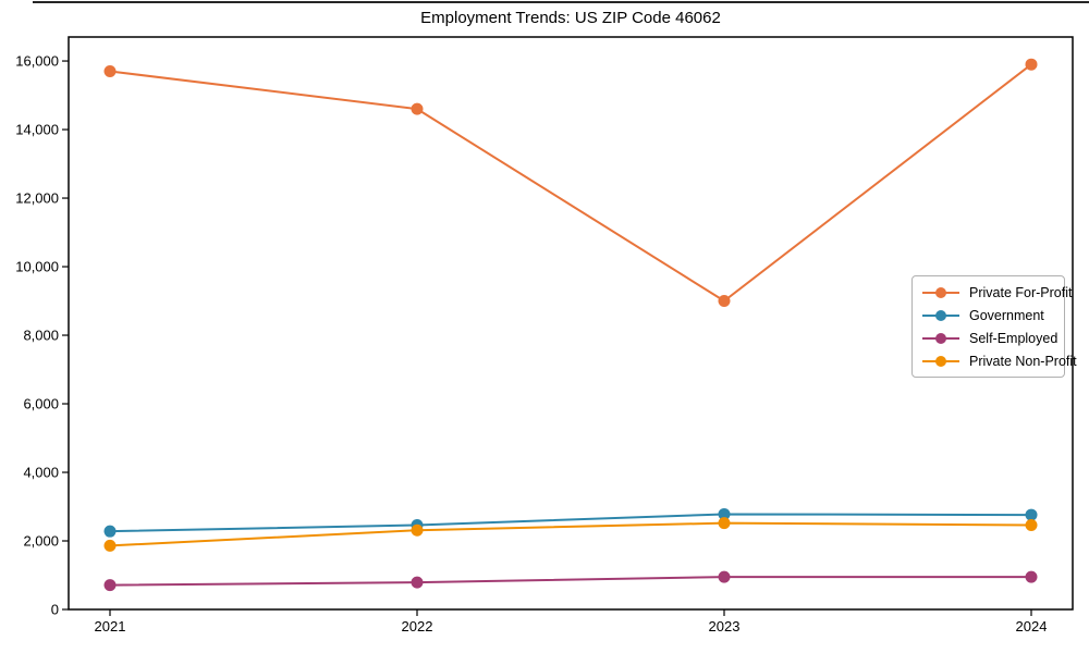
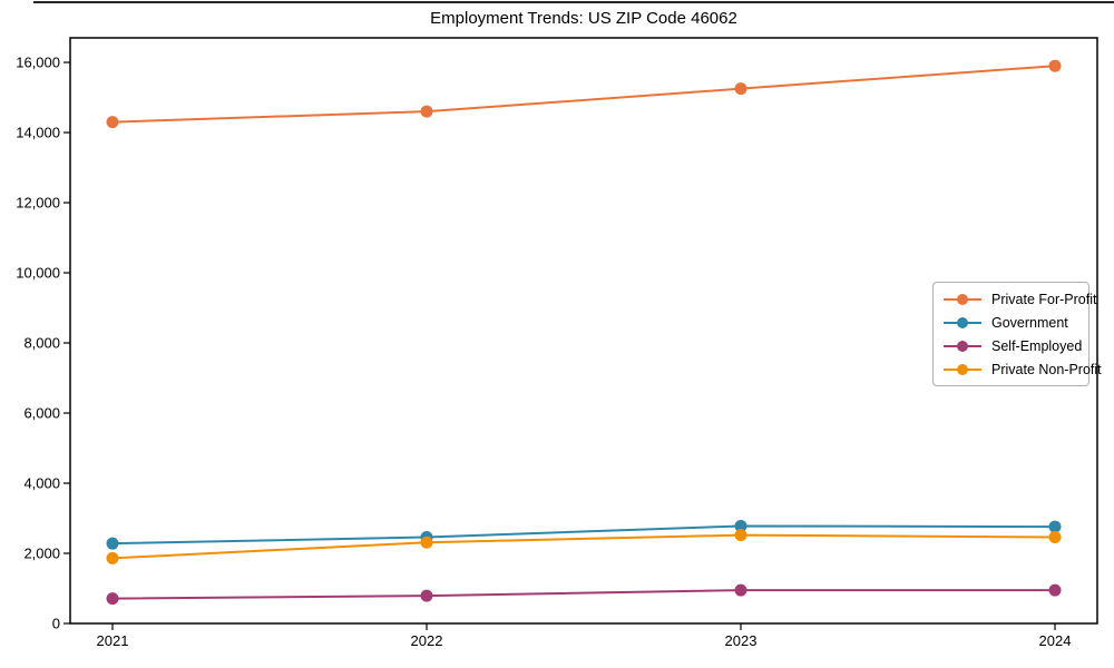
Private For-Profit/2021: 15700 -> 14300
Private For-Profit/2023: 9000 -> 15200
